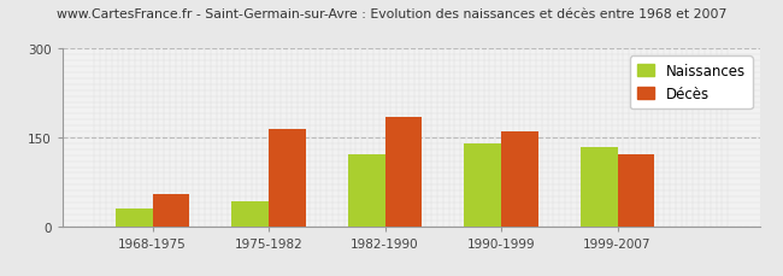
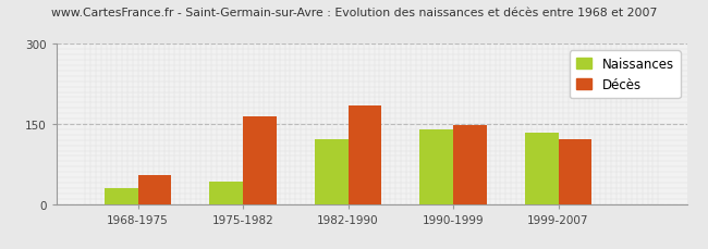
Décès/1990-1999: 160 -> 148
